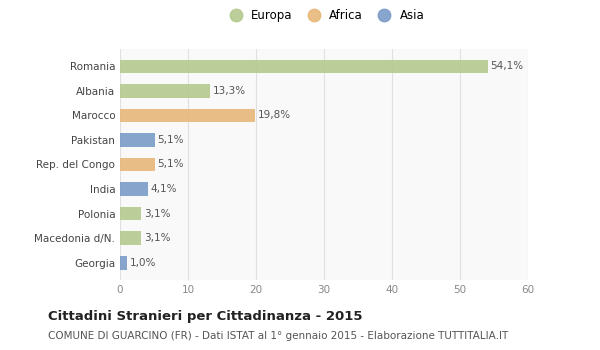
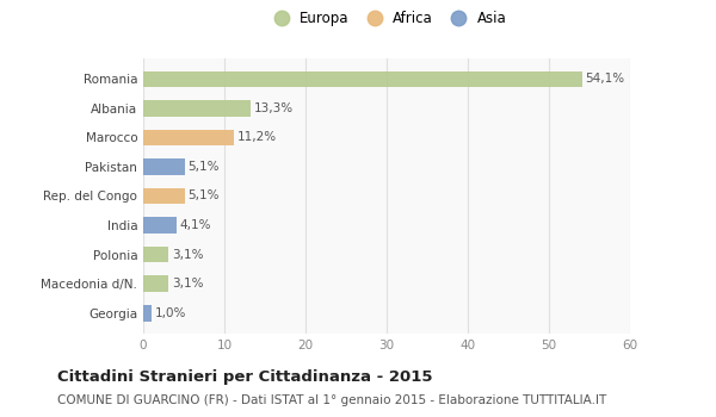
Marocco: 19,8% -> 11,2%
